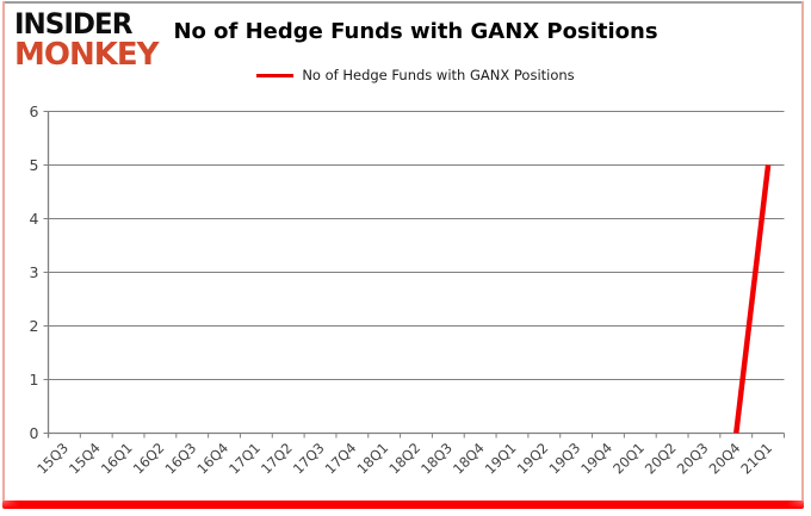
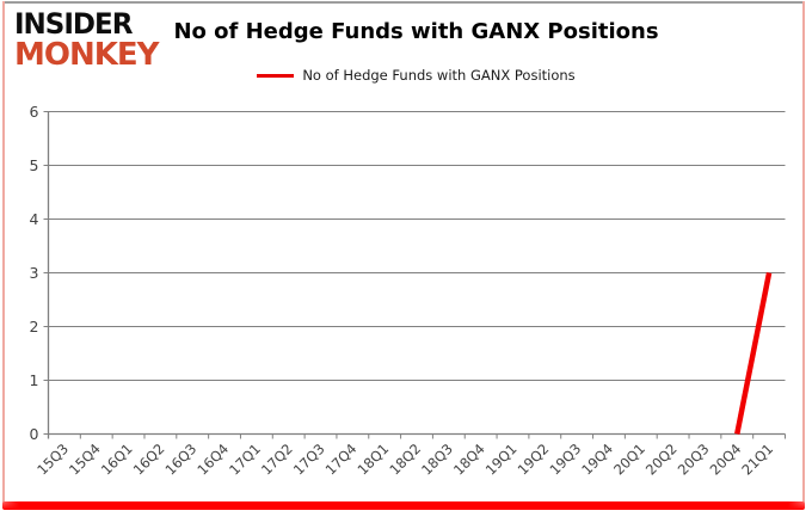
21Q1: 5 -> 3
